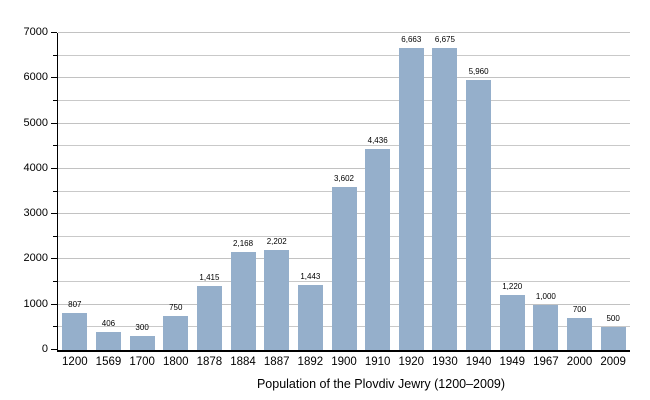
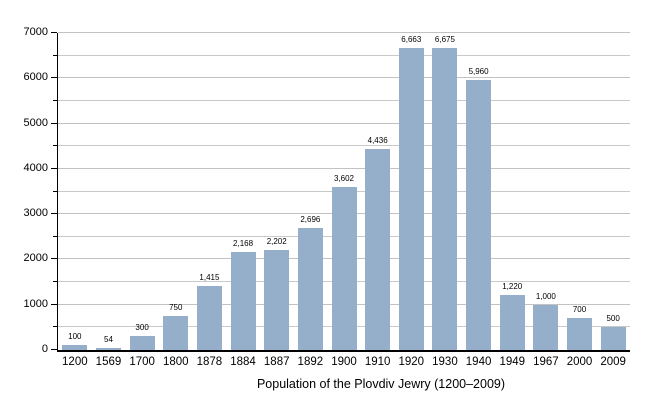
1200: 807 -> 100
1569: 406 -> 54
1892: 1,443 -> 2,696
